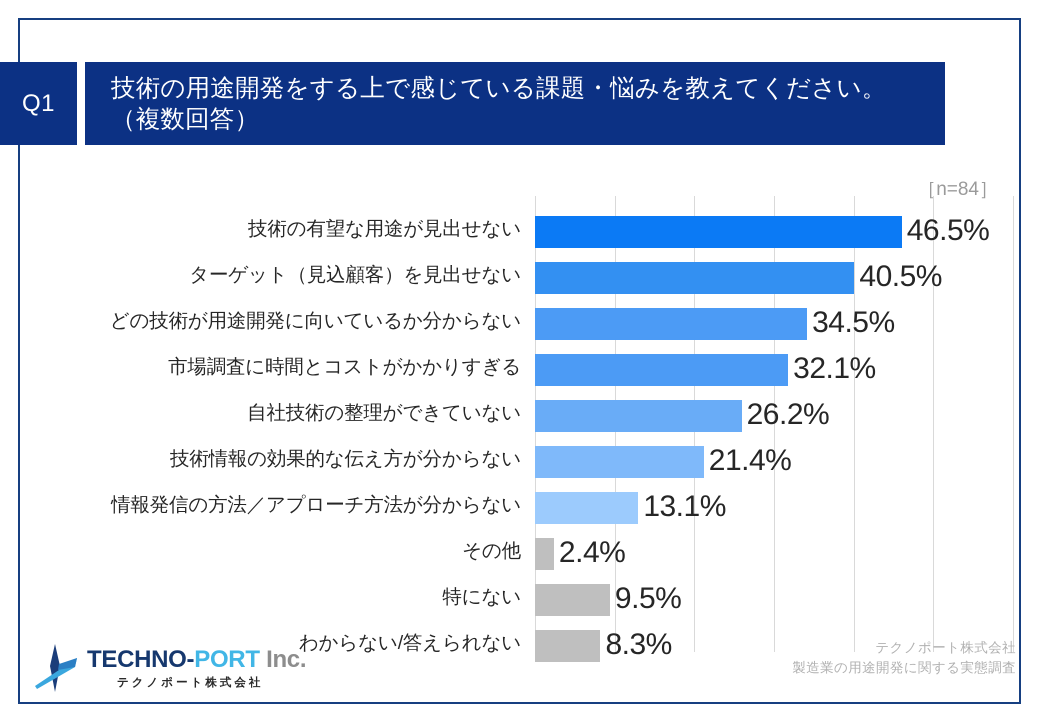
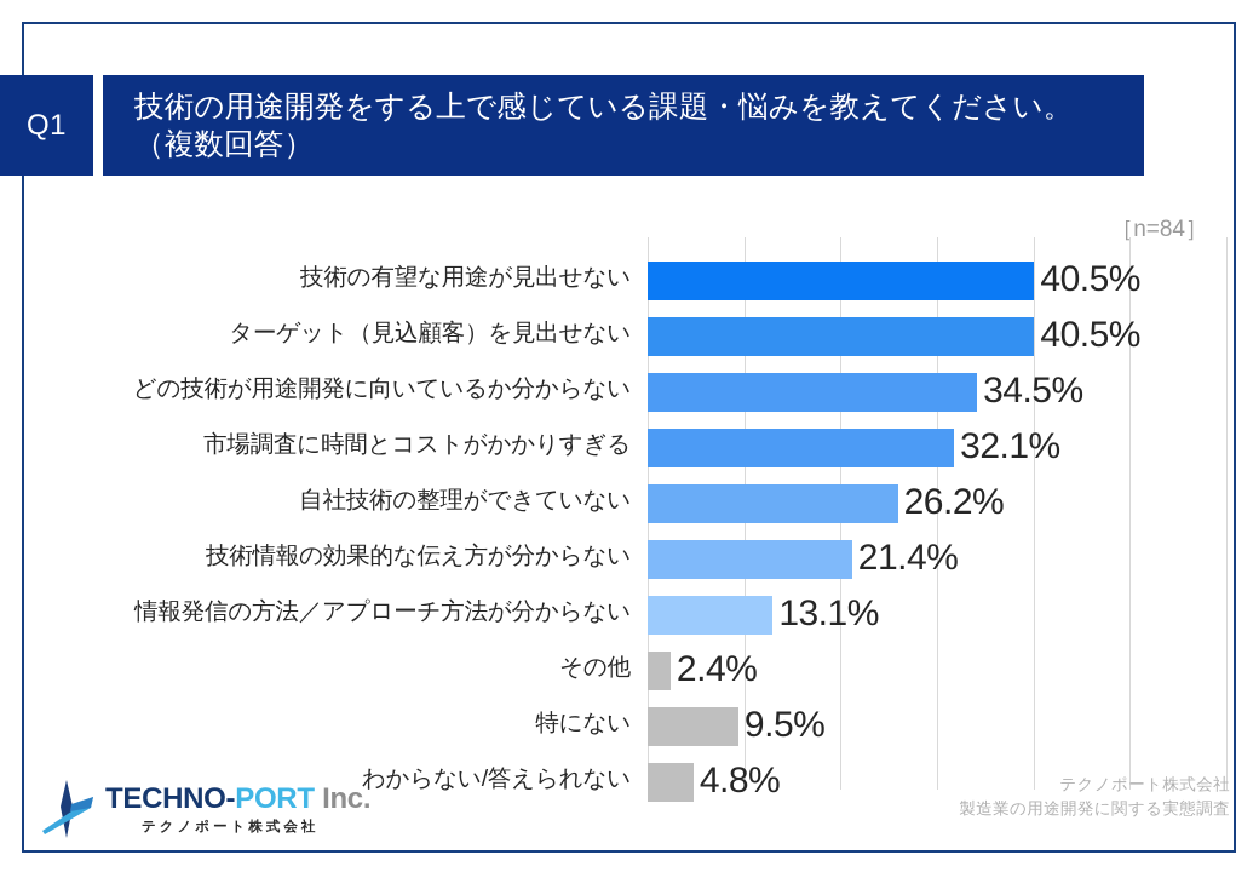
技術の有望な用途が見出せない: 46.5% -> 40.5%
わからない/答えられない: 8.3% -> 4.8%
